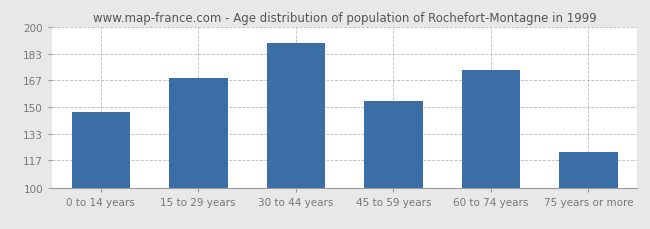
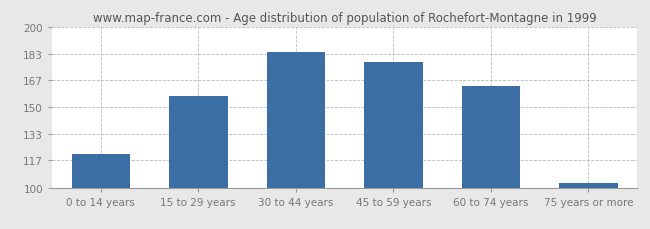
0 to 14 years: 147 -> 121
15 to 29 years: 168 -> 157
30 to 44 years: 190 -> 184
45 to 59 years: 154 -> 178
60 to 74 years: 173 -> 163
75 years or more: 122 -> 103
